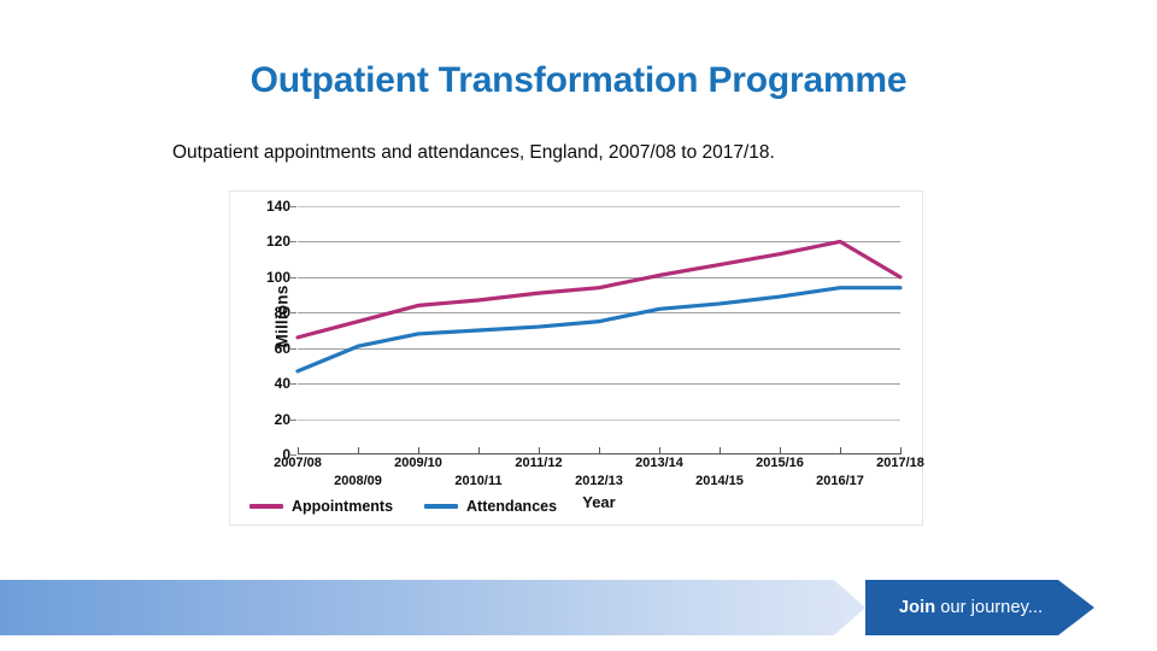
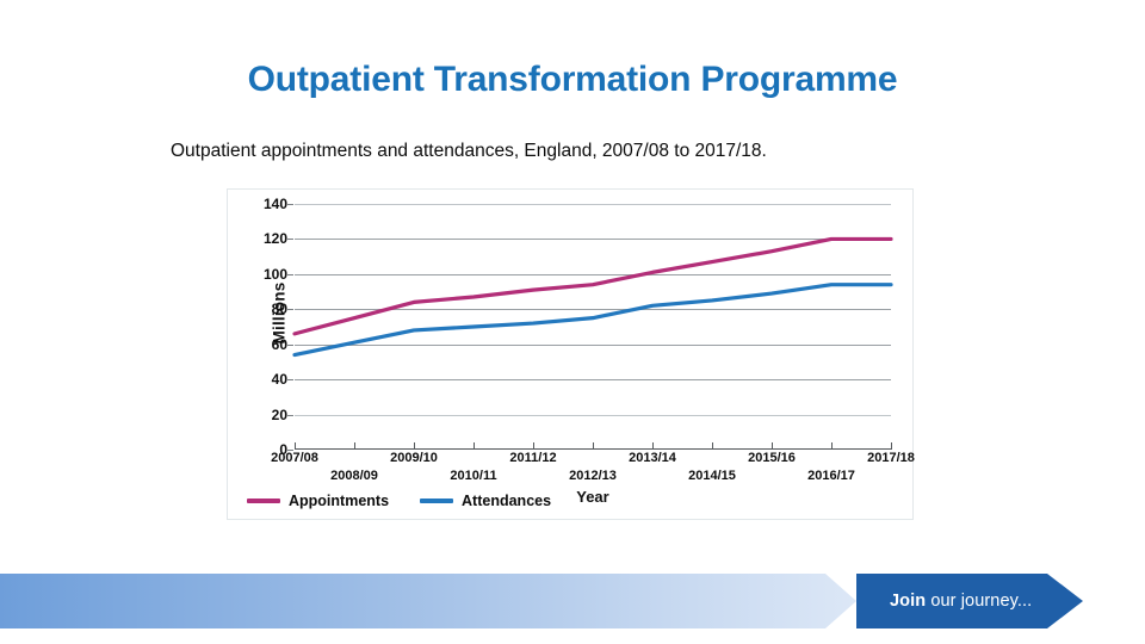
Attendances/2007/08: 47 -> 54
Appointments/2017/18: 100 -> 120
